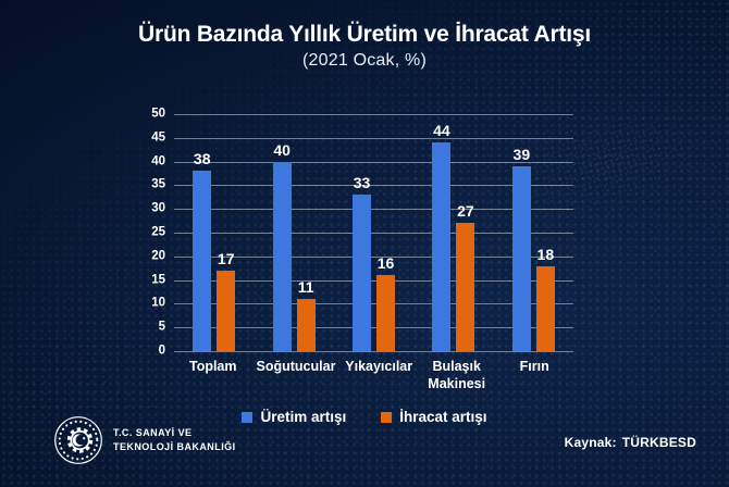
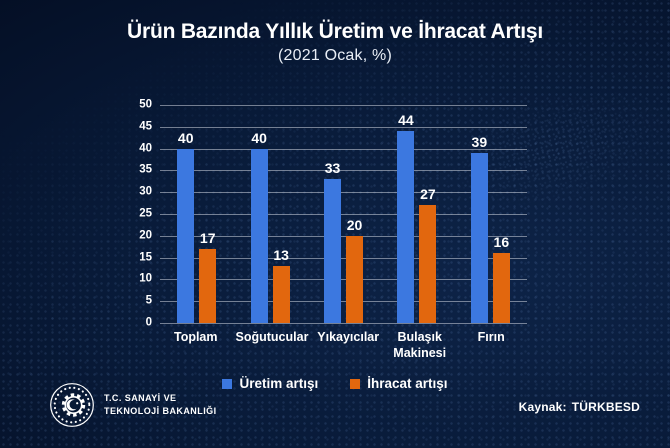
Üretim artışı/Toplam: 38 -> 40
İhracat artışı/Soğutucular: 11 -> 13
İhracat artışı/Yıkayıcılar: 16 -> 20
İhracat artışı/Fırın: 18 -> 16
